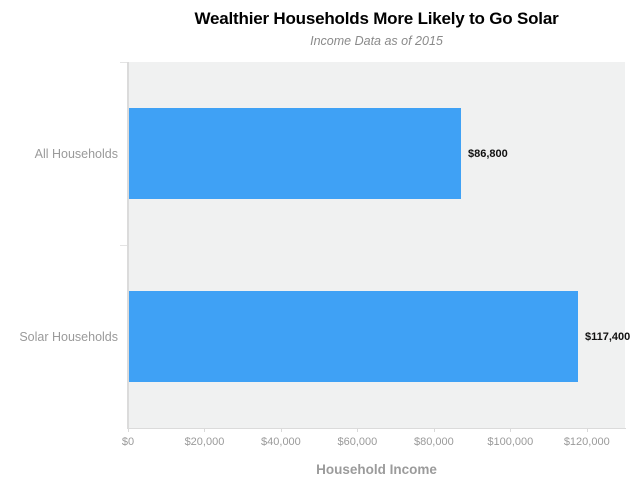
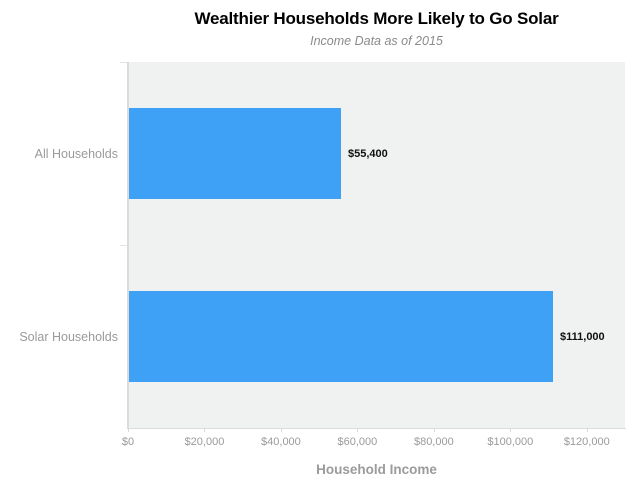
All Households: $86,800 -> $55,400
Solar Households: $117,400 -> $111,000
